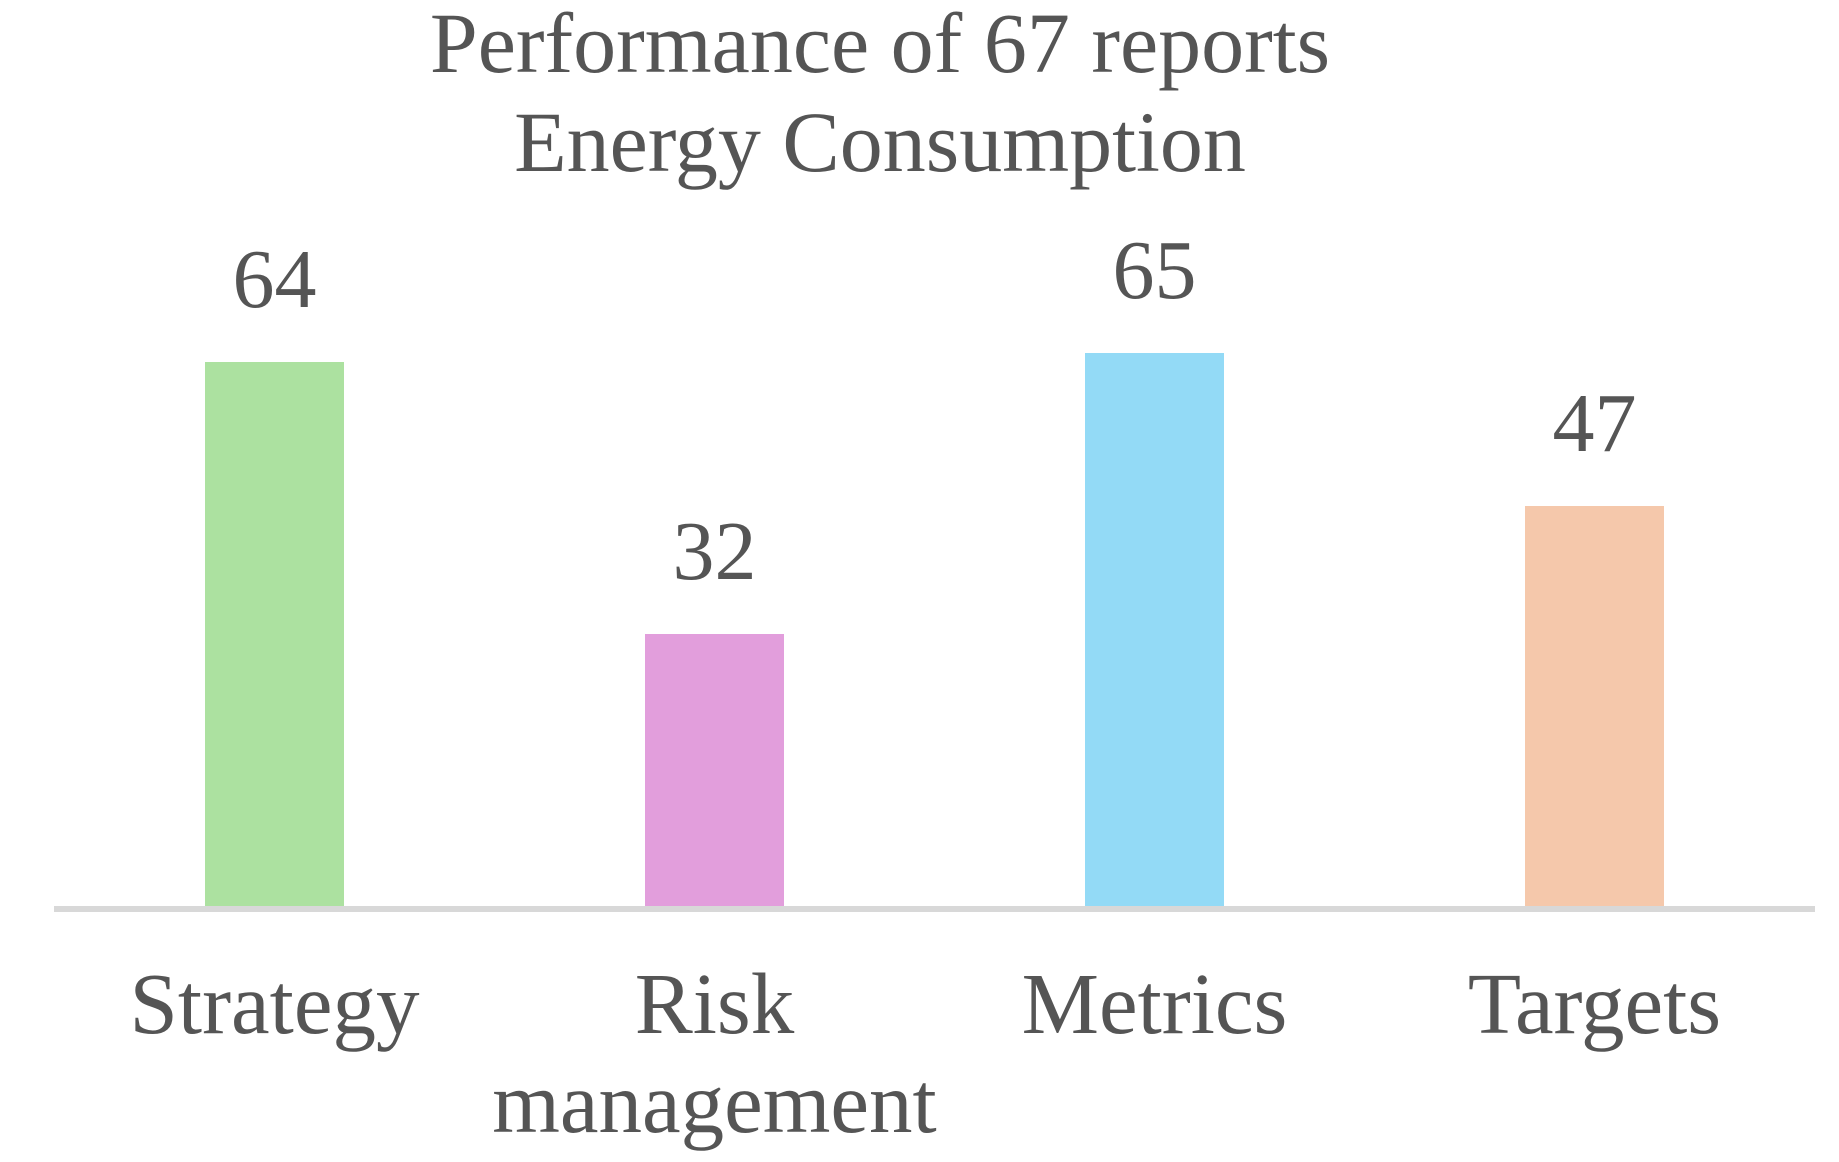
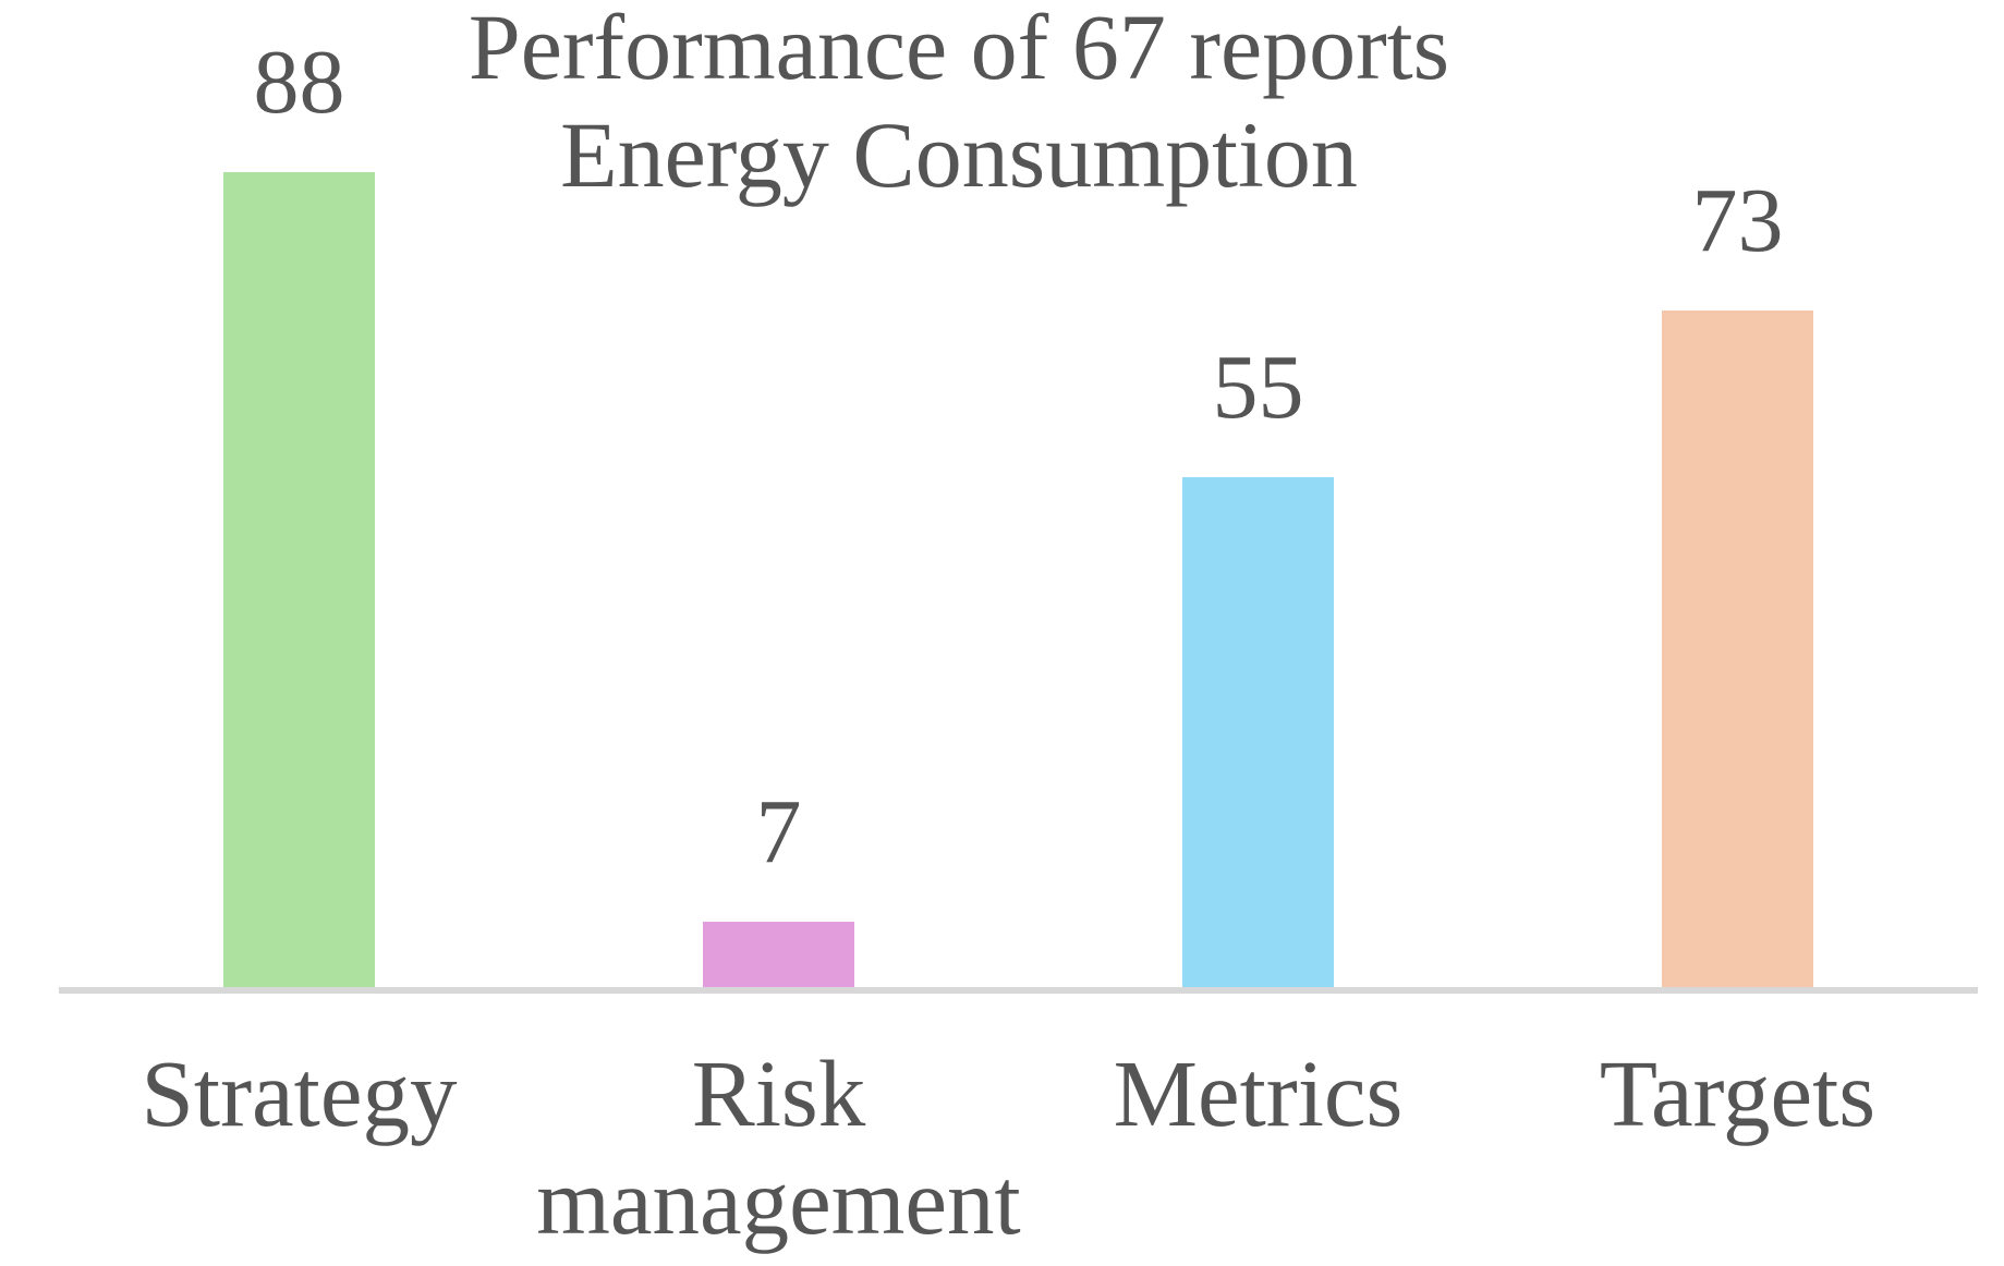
Strategy: 64 -> 88
Risk management: 32 -> 7
Metrics: 65 -> 55
Targets: 47 -> 73
